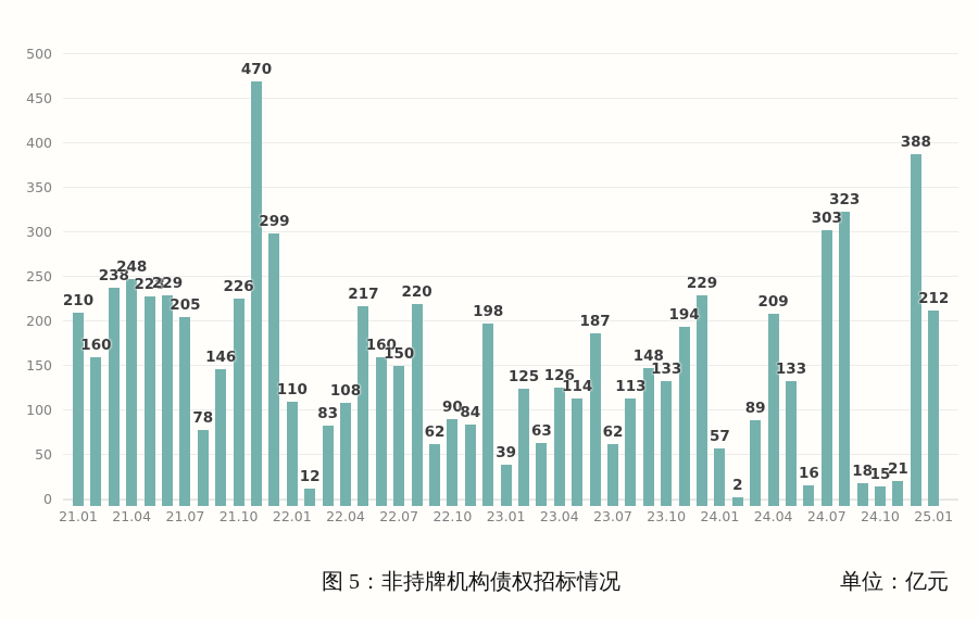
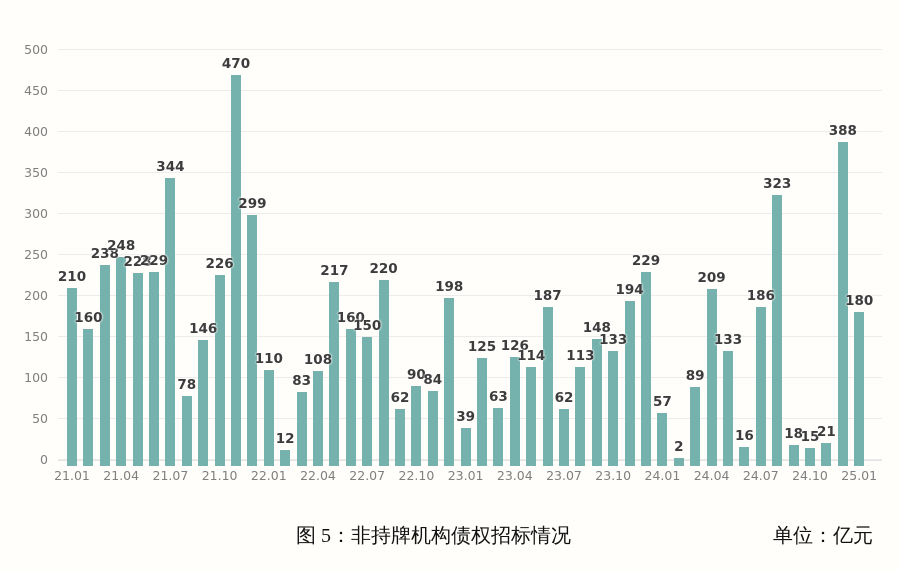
21.07: 205 -> 344
24.07: 303 -> 186
25.01: 212 -> 180
